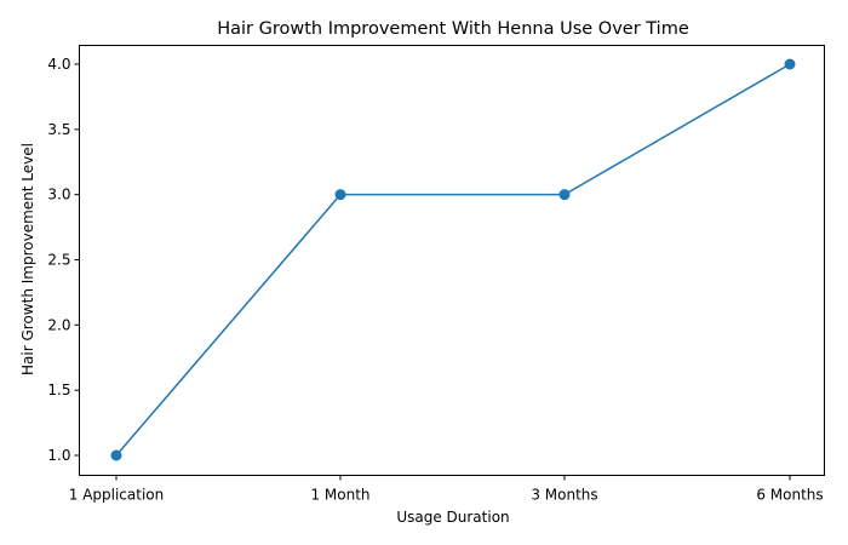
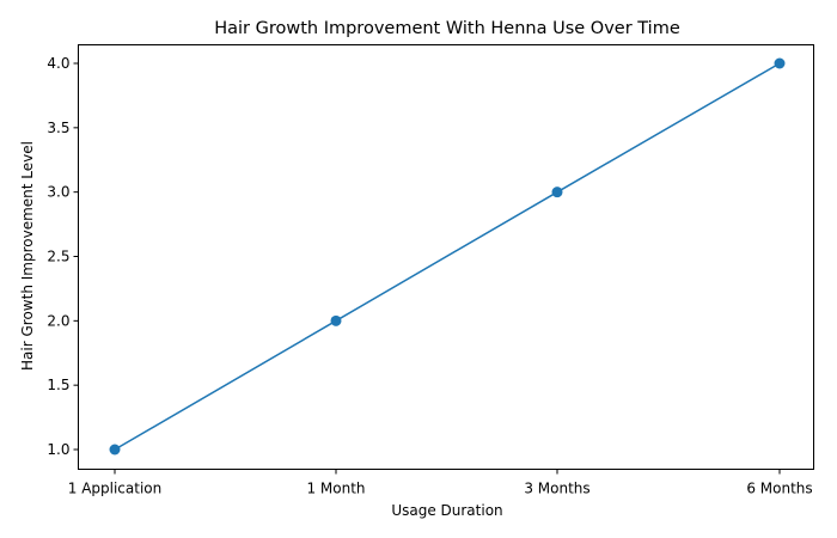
1 Month: 3 -> 2
